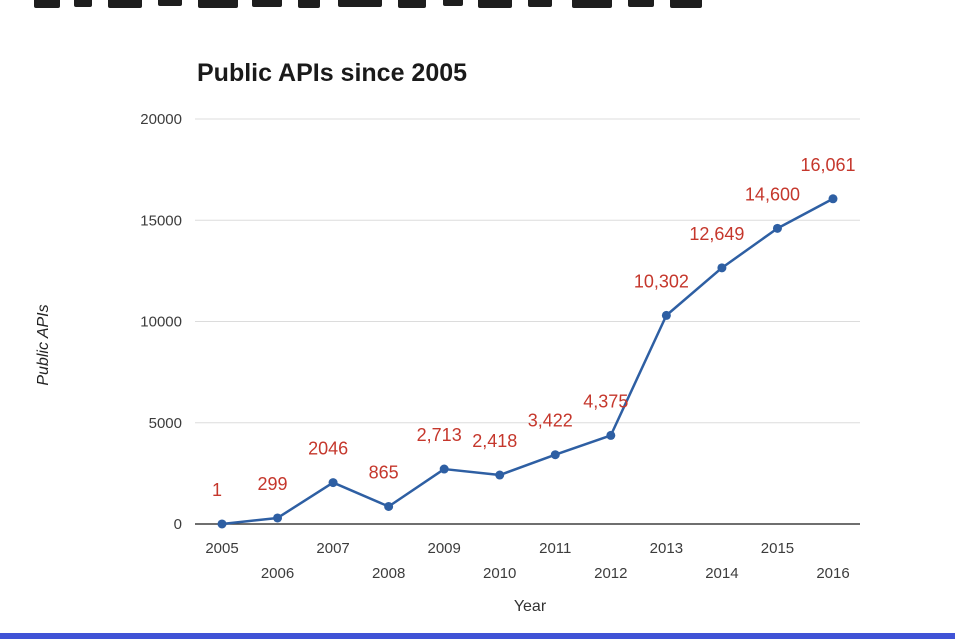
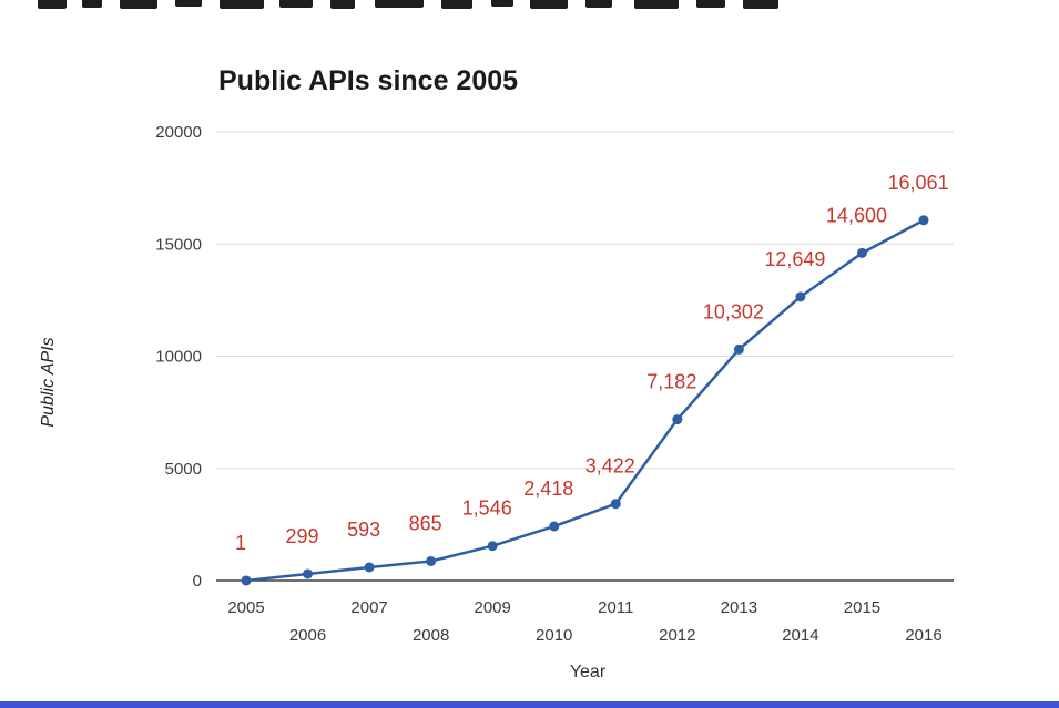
2007: 2046 -> 593
2009: 2,713 -> 1,546
2012: 4,375 -> 7,182
